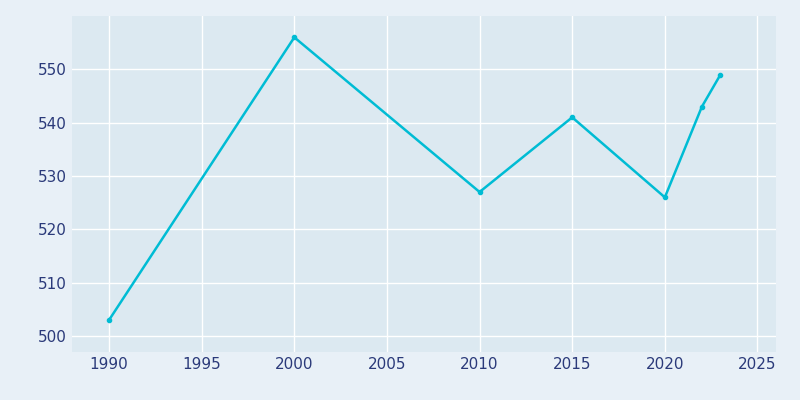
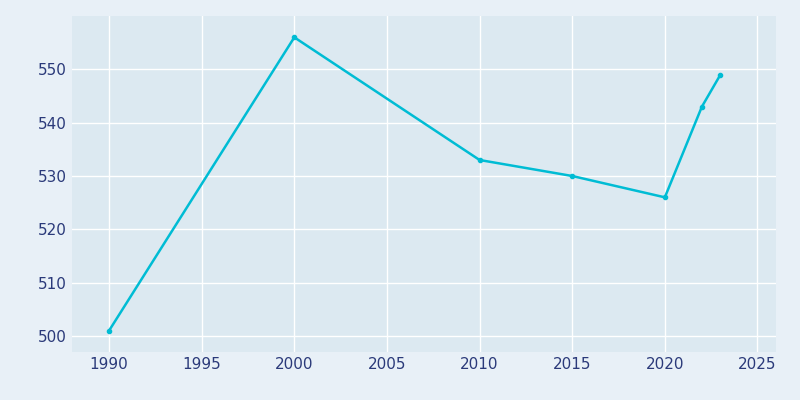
1990: 503 -> 501
2010: 527 -> 533
2015: 541 -> 530
